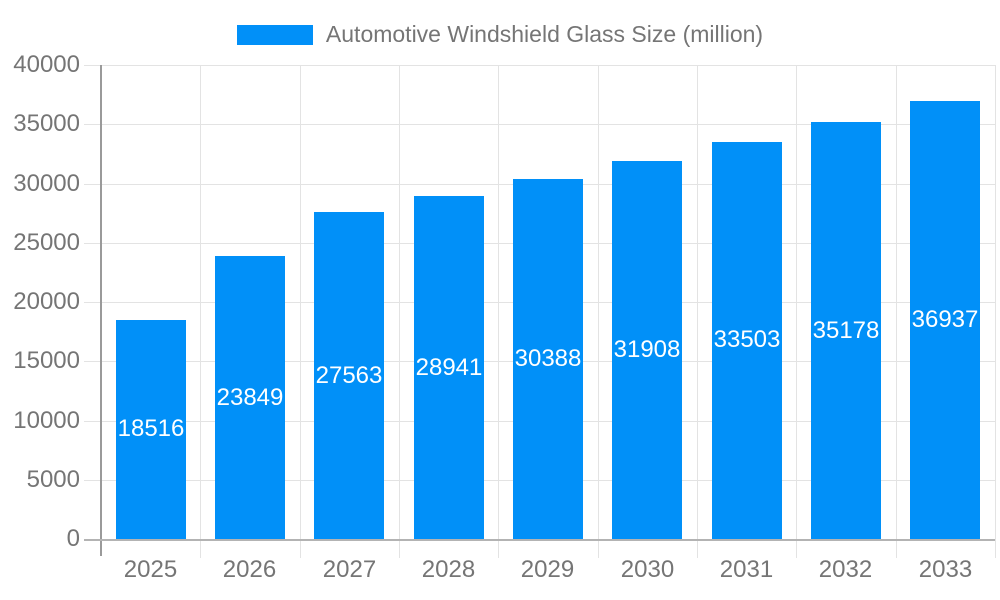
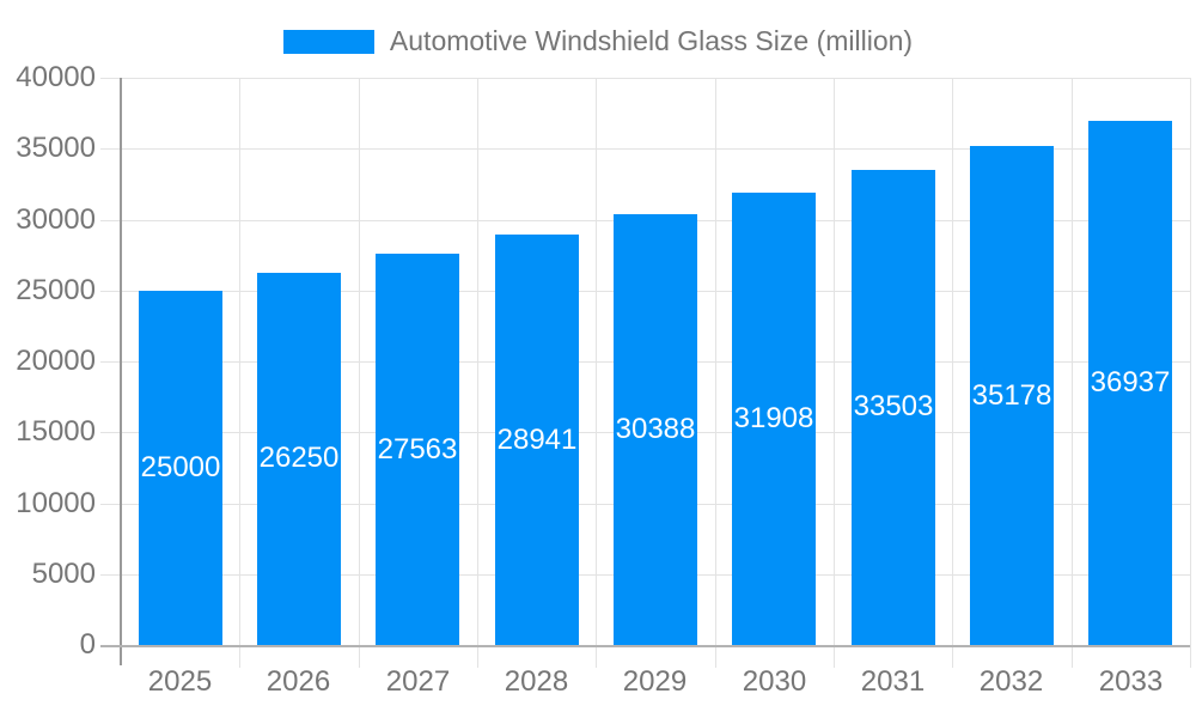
2025: 18516 -> 25000
2026: 23849 -> 26250
